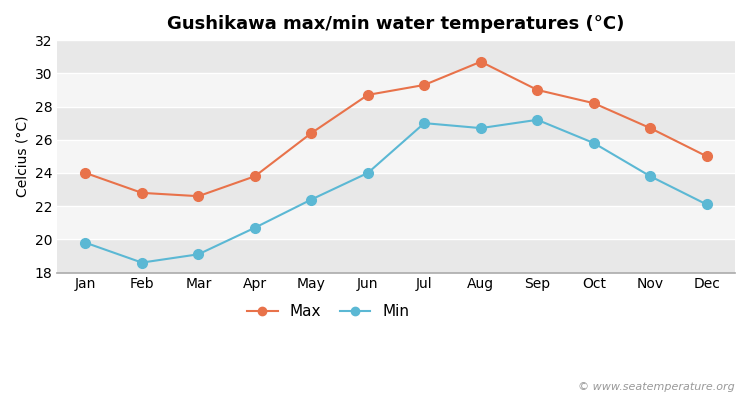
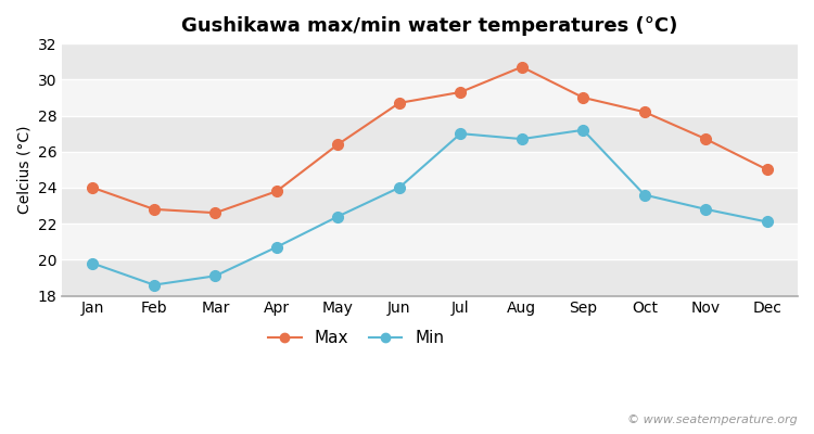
Min/Oct: 25.8 -> 23.6
Min/Nov: 23.8 -> 22.8
